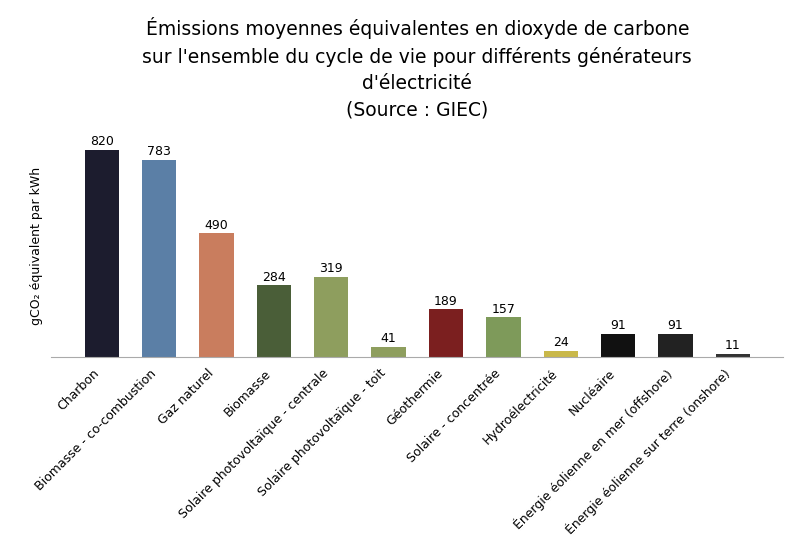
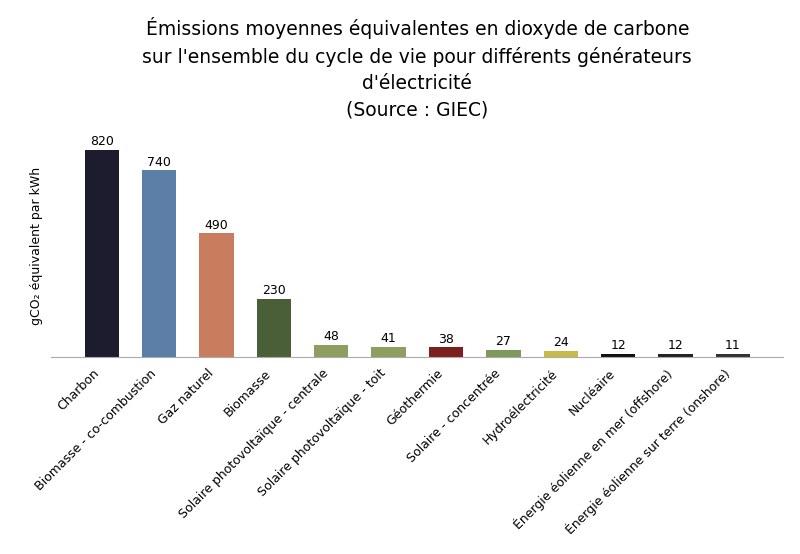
Biomasse - co-combustion: 783 -> 740
Biomasse: 284 -> 230
Solaire photovoltaïque - centrale: 319 -> 48
Géothermie: 189 -> 38
Solaire - concentrée: 157 -> 27
Nucléaire: 91 -> 12
Énergie éolienne en mer (offshore): 91 -> 12
